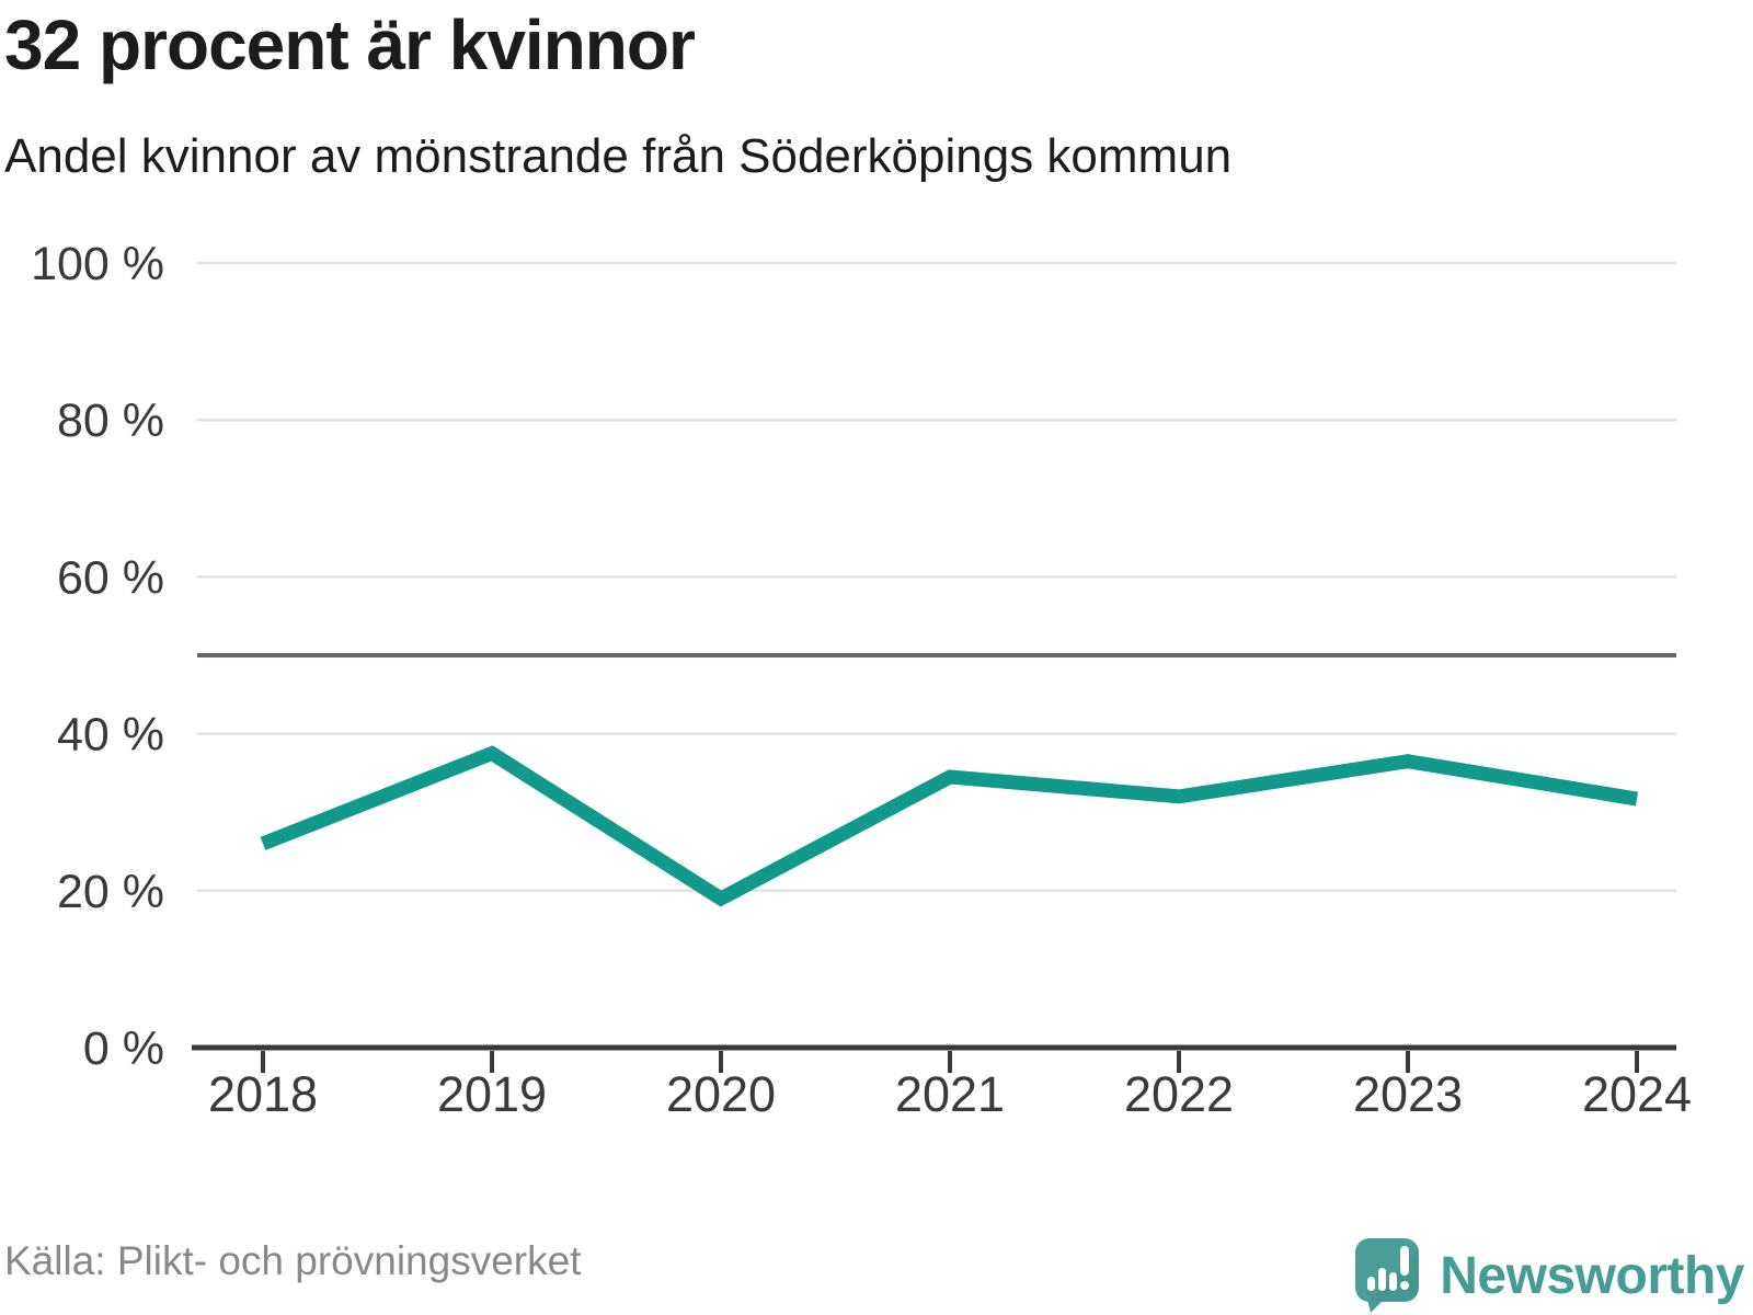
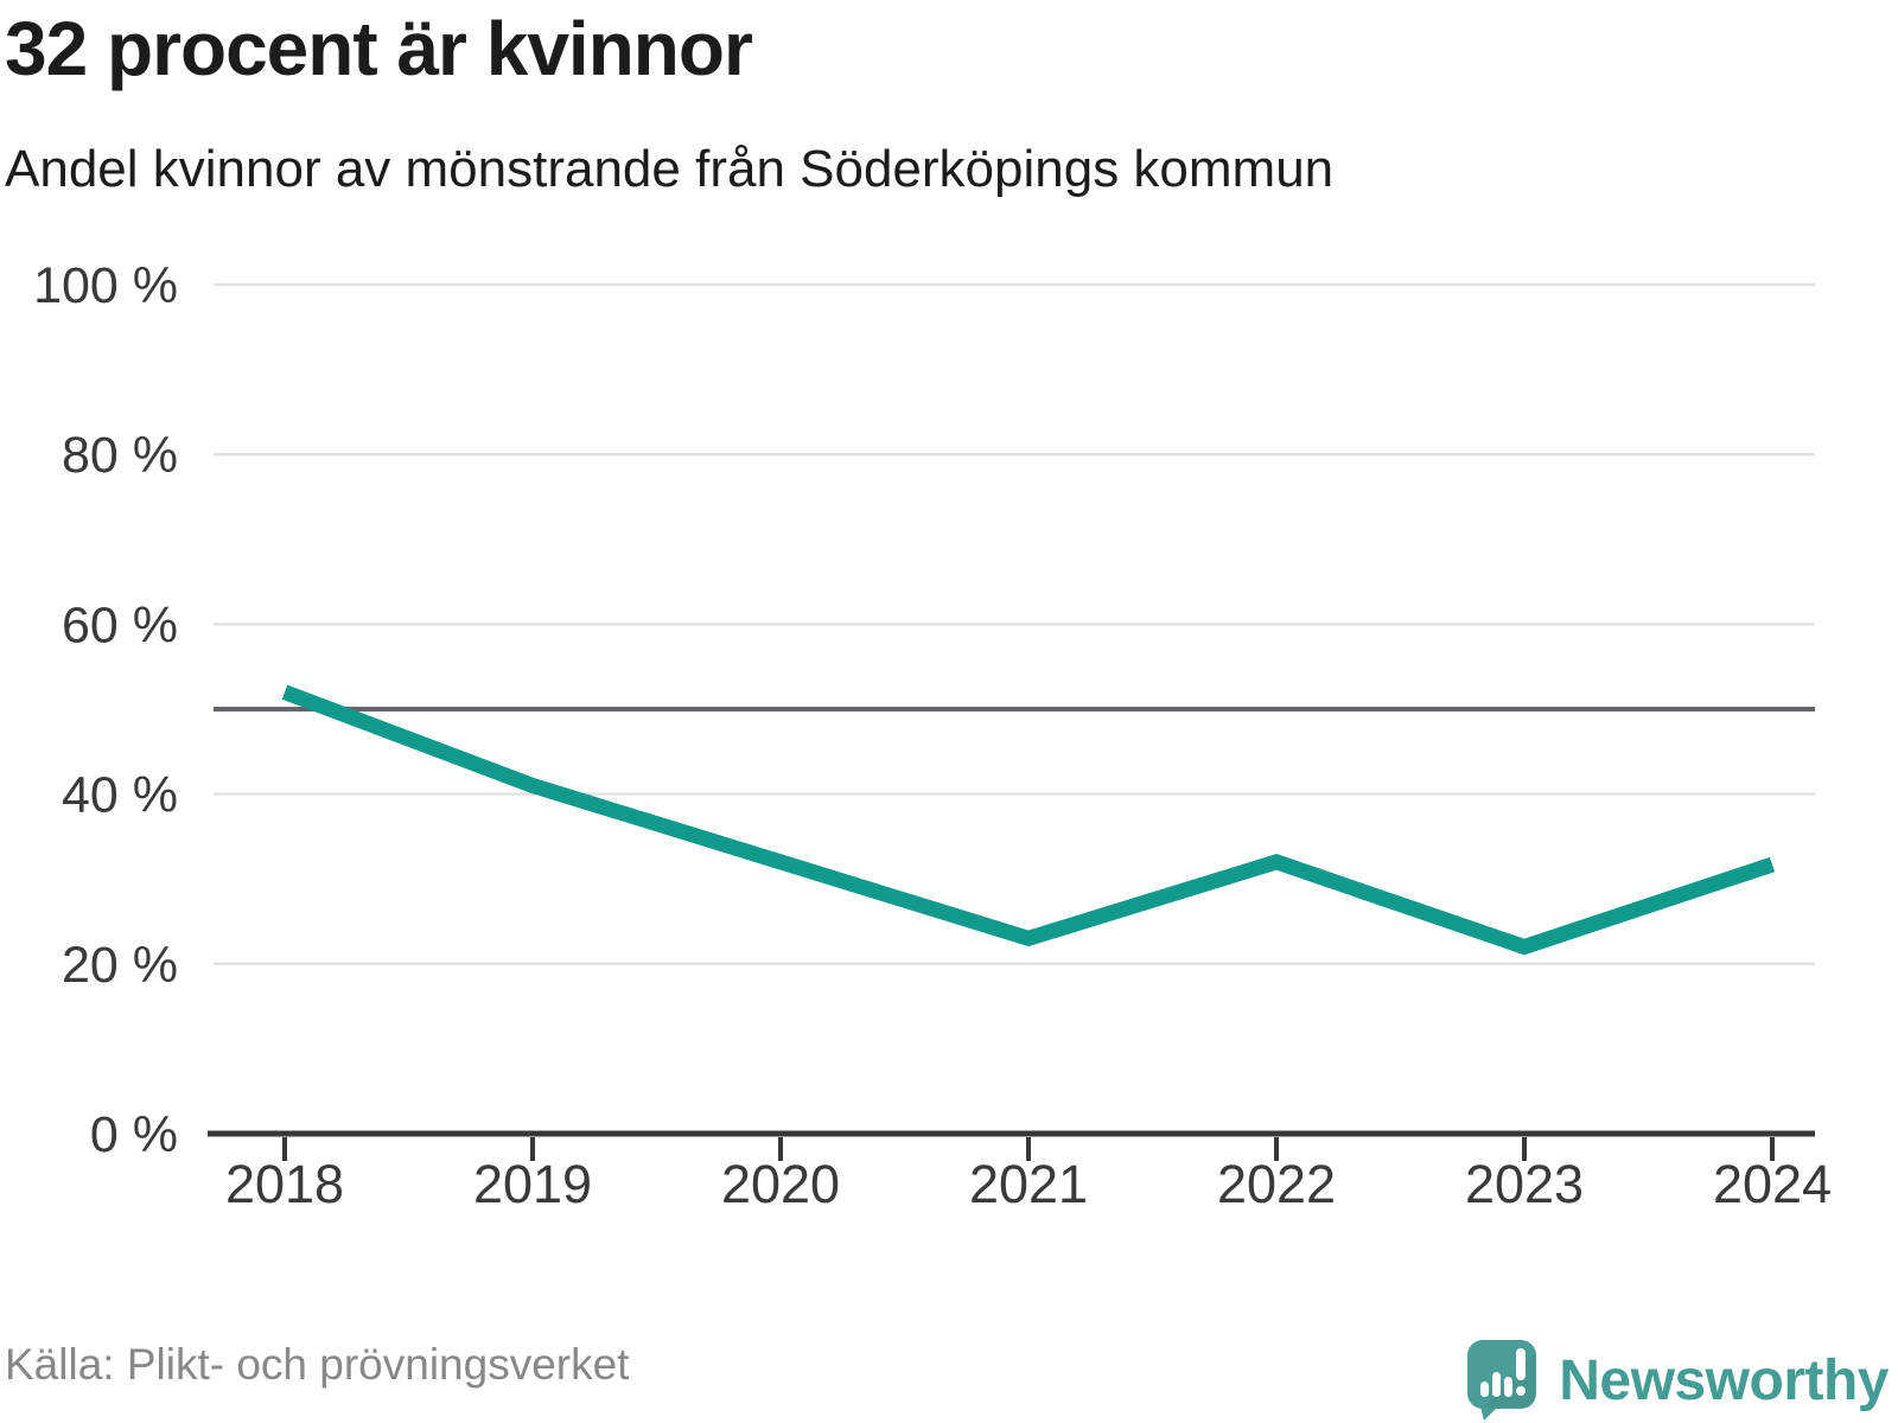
2018: 26% -> 52%
2019: 38% -> 41%
2020: 19% -> 32%
2021: 34% -> 23%
2023: 36% -> 22%
